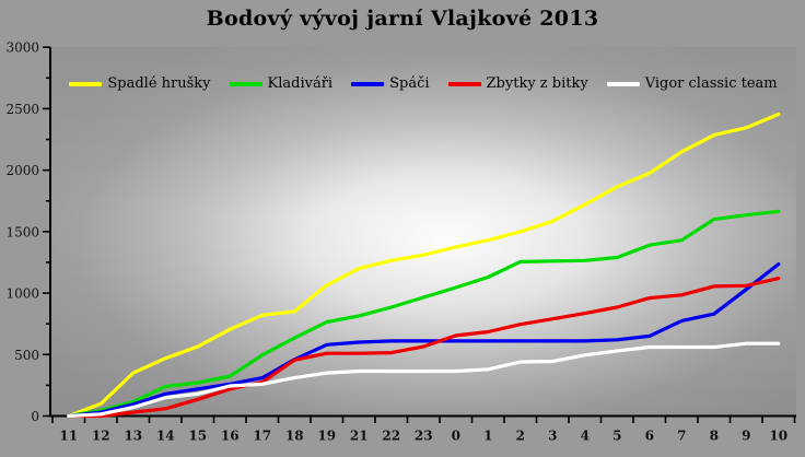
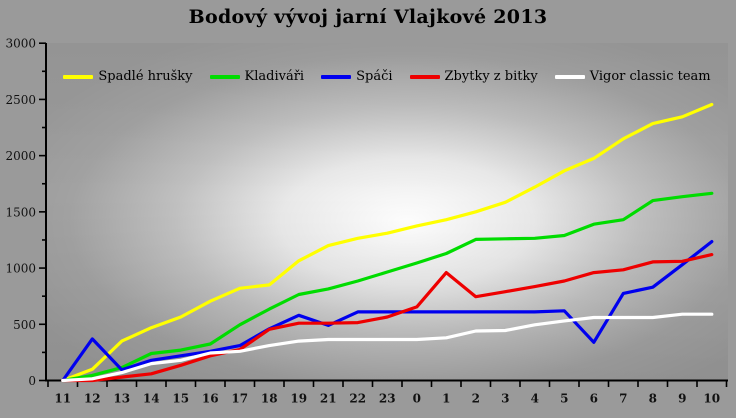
Spáči/12: 30 -> 370
Spáči/21: 600 -> 490
Zbytky z bitky/1: 680 -> 960
Spáči/6: 650 -> 340
